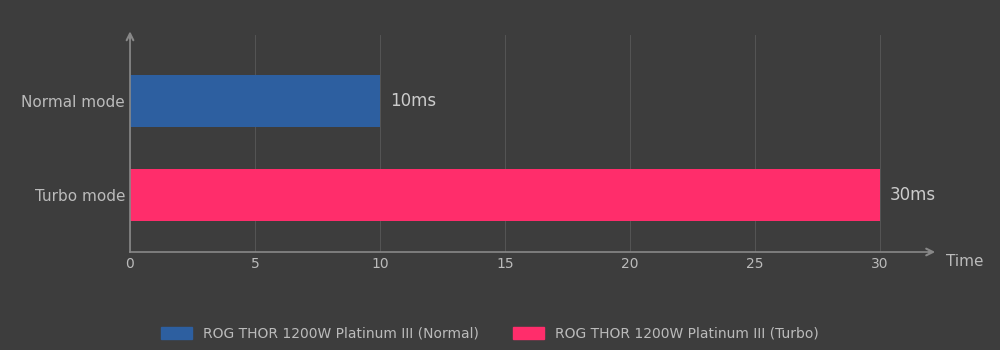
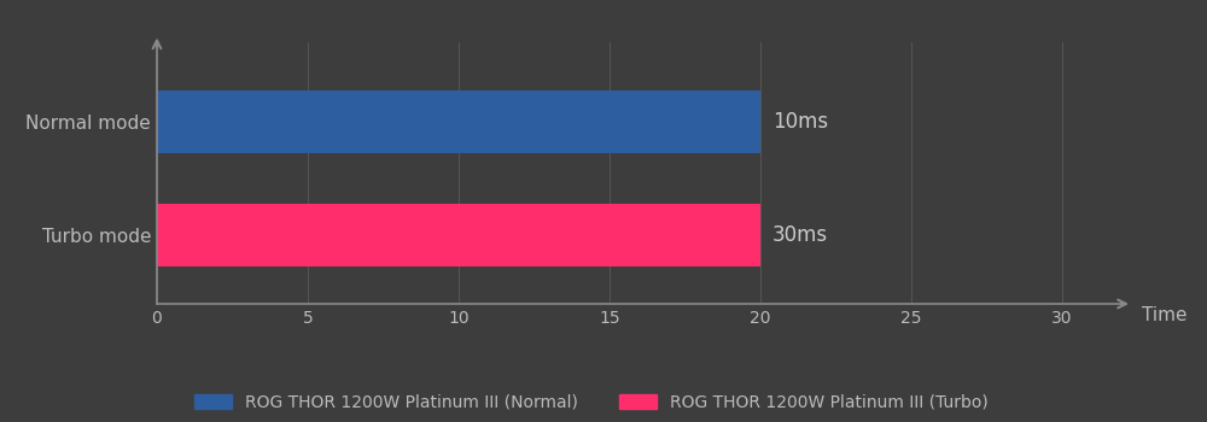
Normal mode: 10 -> 20
Turbo mode: 30 -> 20
